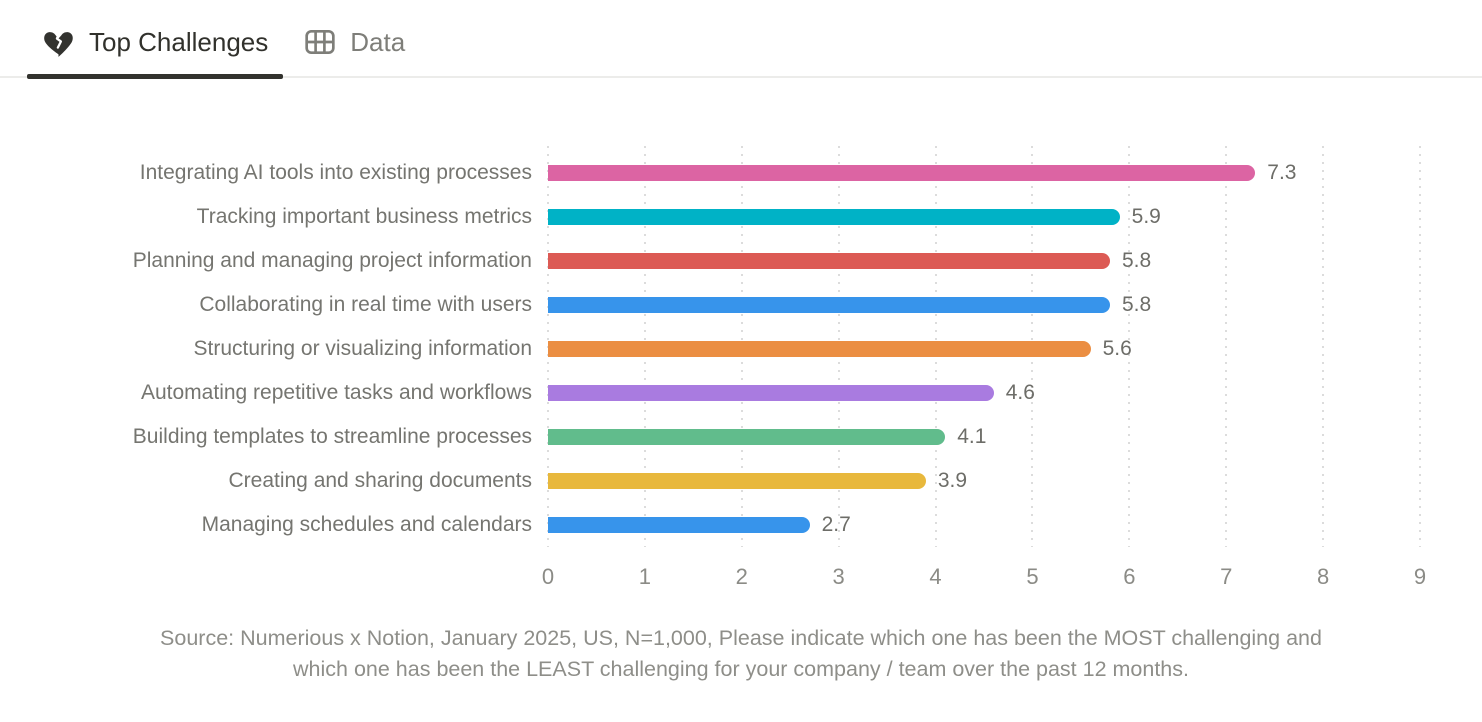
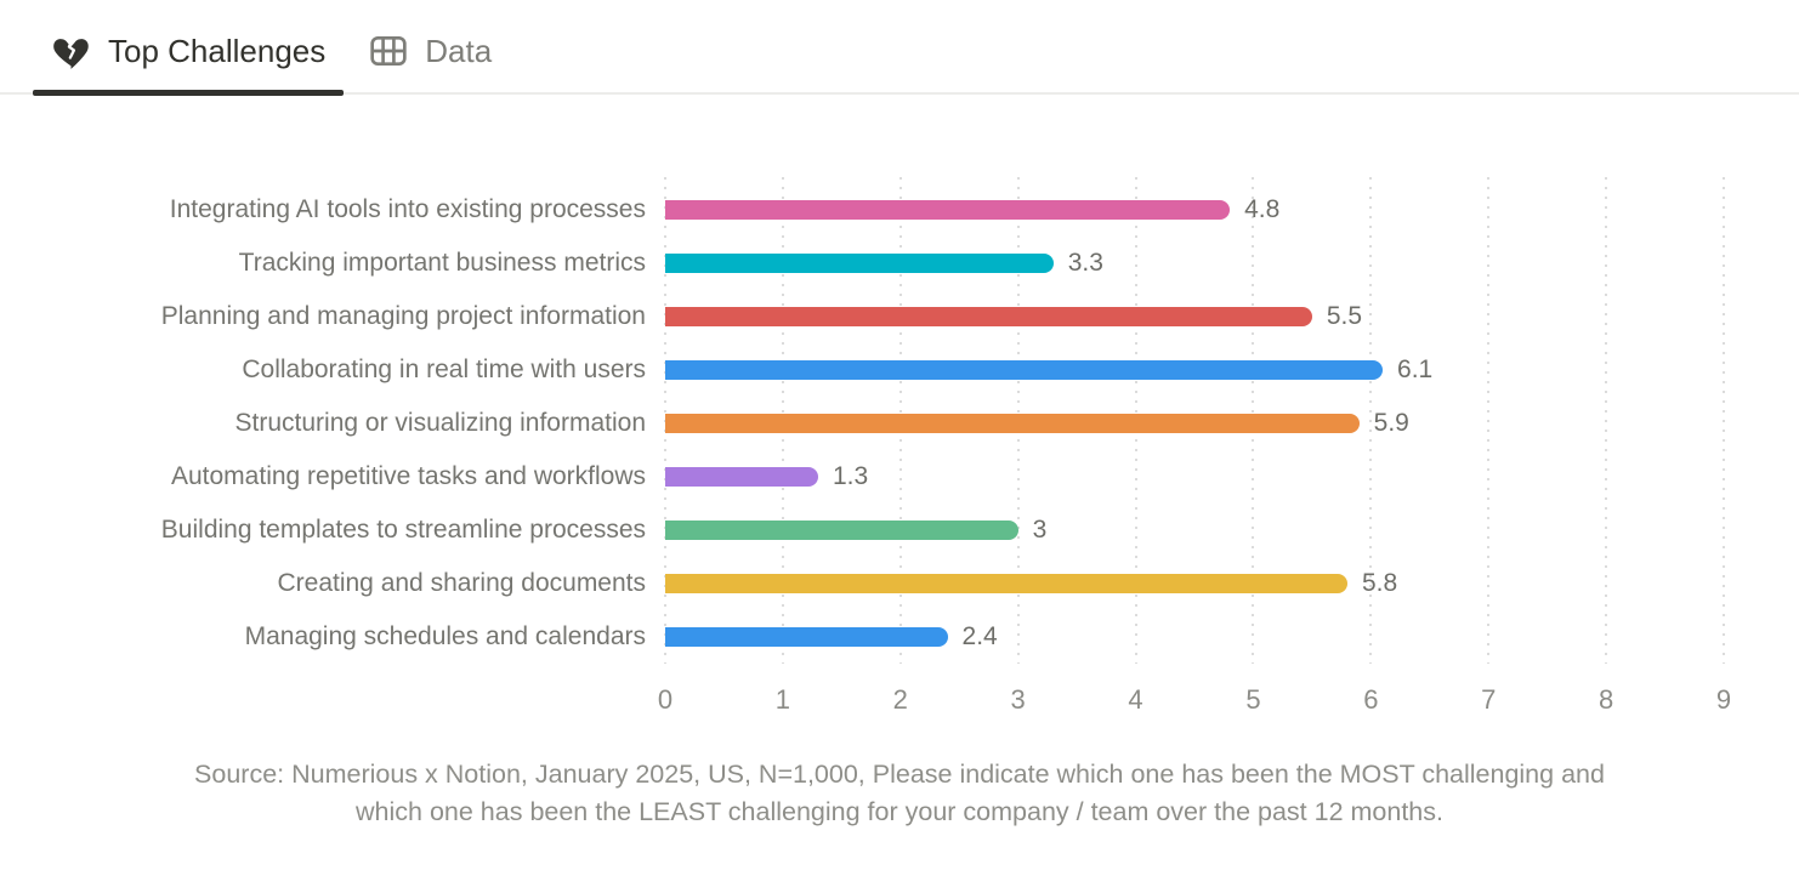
Integrating AI tools into existing processes: 7.3 -> 4.8
Tracking important business metrics: 5.9 -> 3.3
Planning and managing project information: 5.8 -> 5.5
Collaborating in real time with users: 5.8 -> 6.1
Structuring or visualizing information: 5.6 -> 5.9
Automating repetitive tasks and workflows: 4.6 -> 1.3
Building templates to streamline processes: 4.1 -> 3
Creating and sharing documents: 3.9 -> 5.8
Managing schedules and calendars: 2.7 -> 2.4
